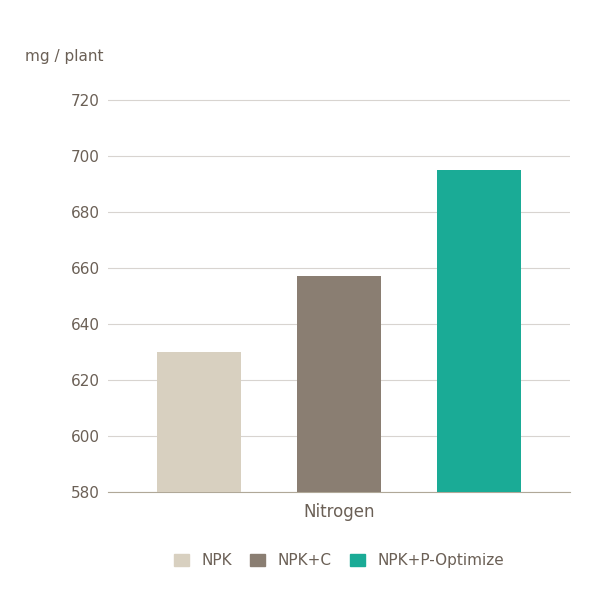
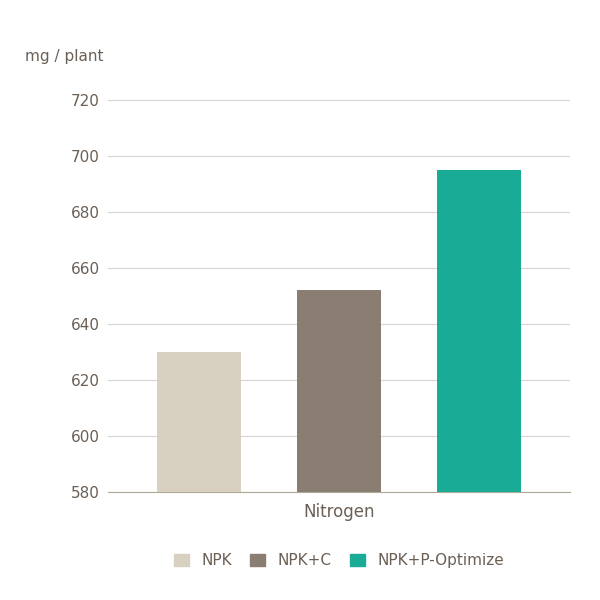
Nitrogen: 657 -> 652
